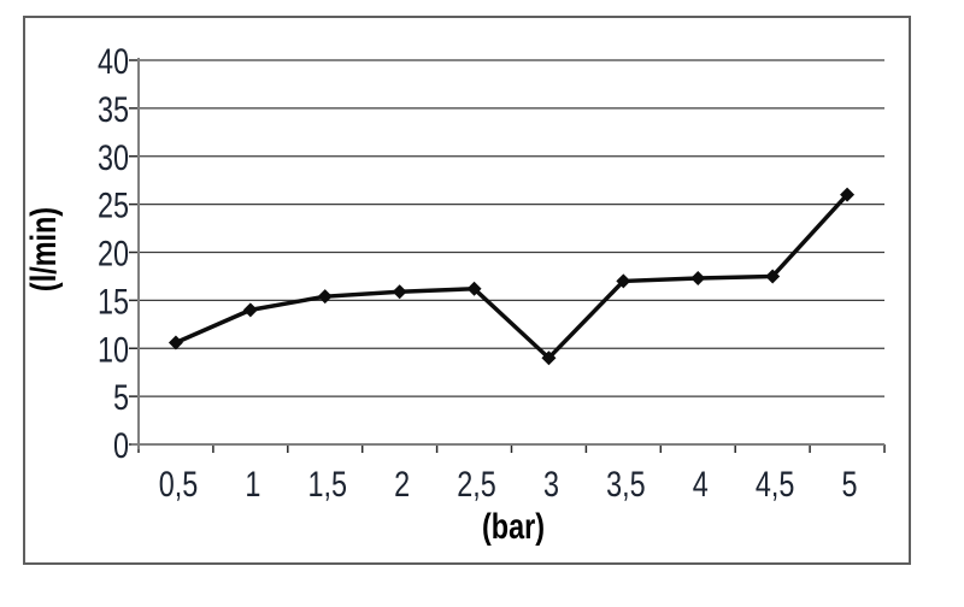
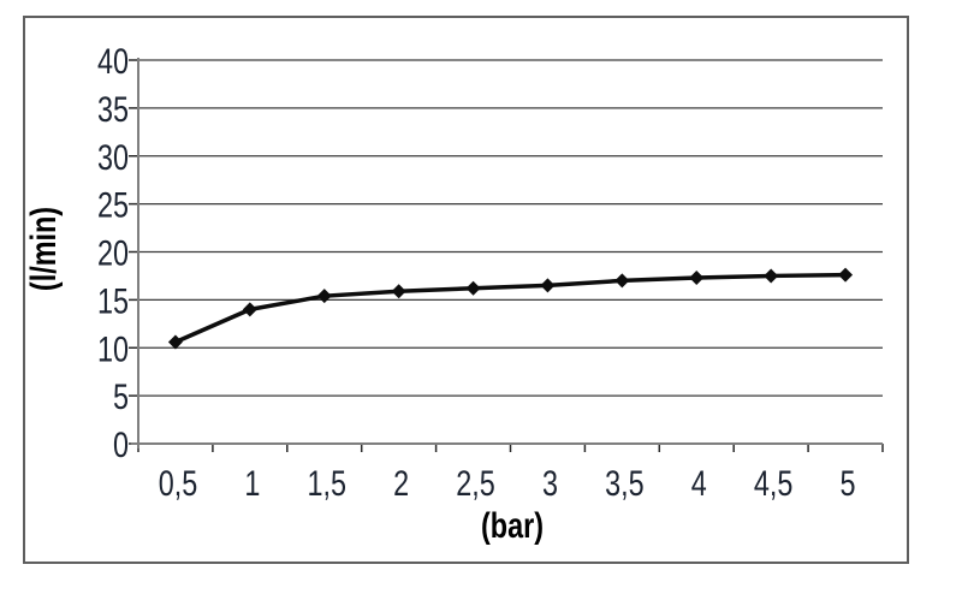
3: 9 -> 16
5: 26 -> 18
